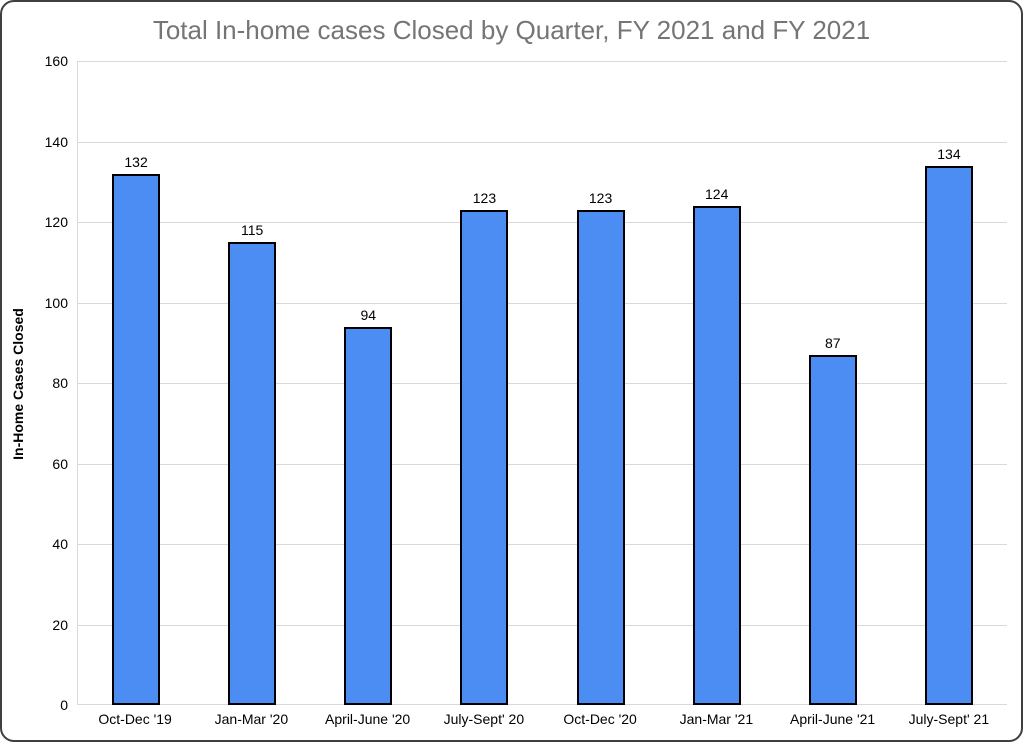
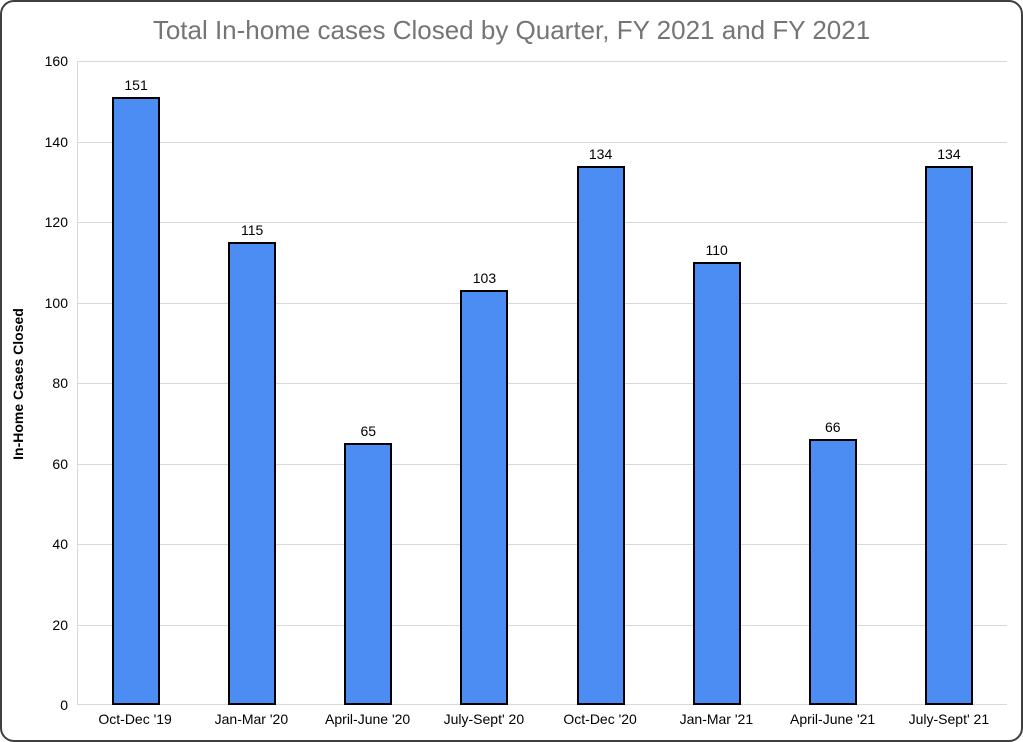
Oct-Dec '19: 132 -> 151
April-June '20: 94 -> 65
July-Sept' 20: 123 -> 103
Oct-Dec '20: 123 -> 134
Jan-Mar '21: 124 -> 110
April-June '21: 87 -> 66
